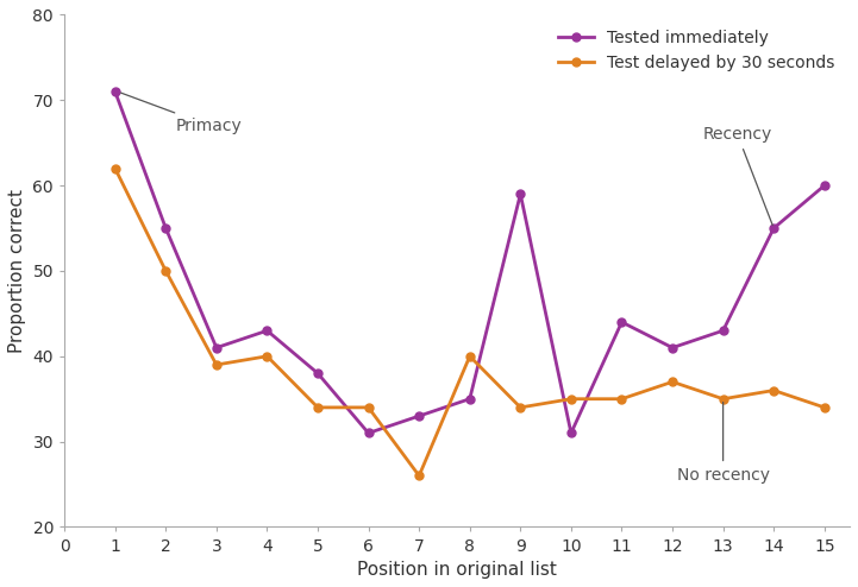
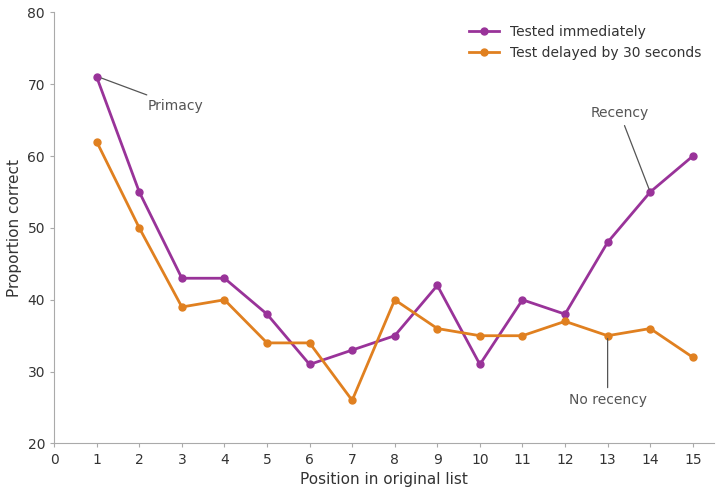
Tested immediately/3: 41 -> 43
Tested immediately/9: 59 -> 42
Test delayed by 30 seconds/9: 34 -> 36
Tested immediately/11: 44 -> 40
Tested immediately/12: 41 -> 38
Tested immediately/13: 43 -> 48
Test delayed by 30 seconds/15: 34 -> 32
